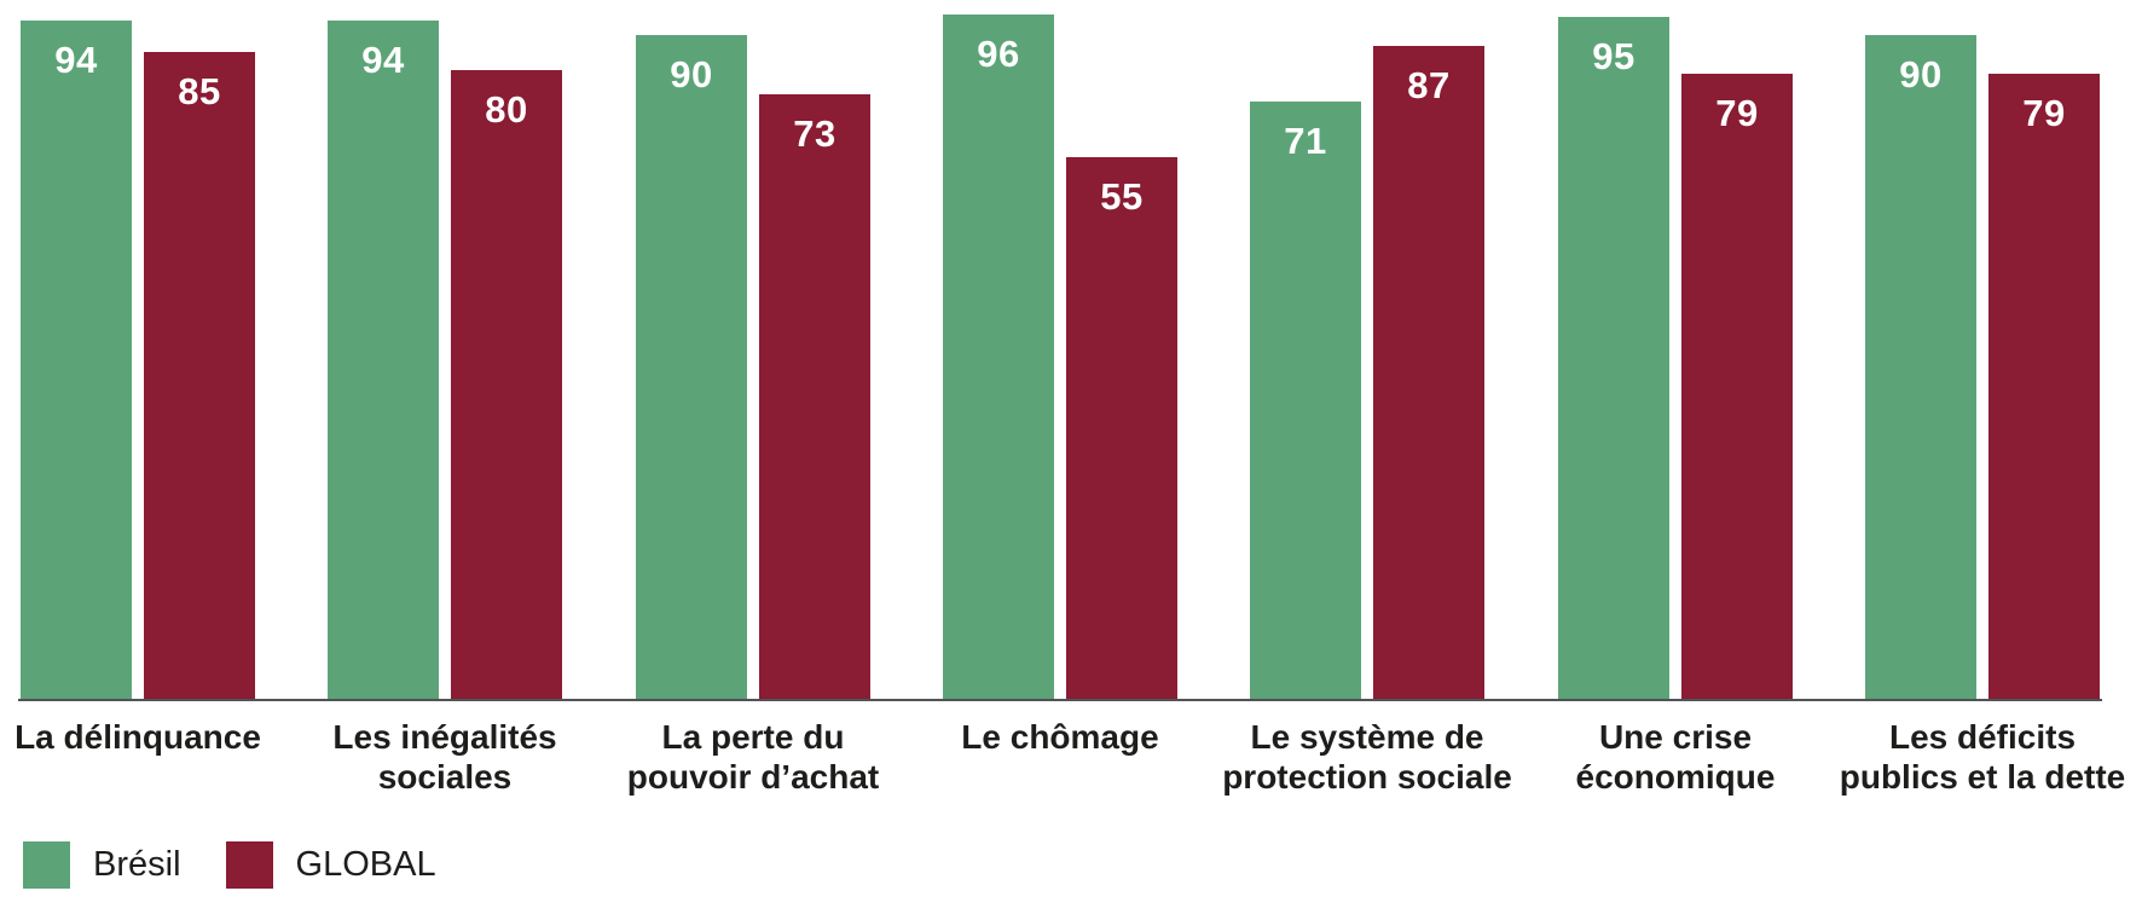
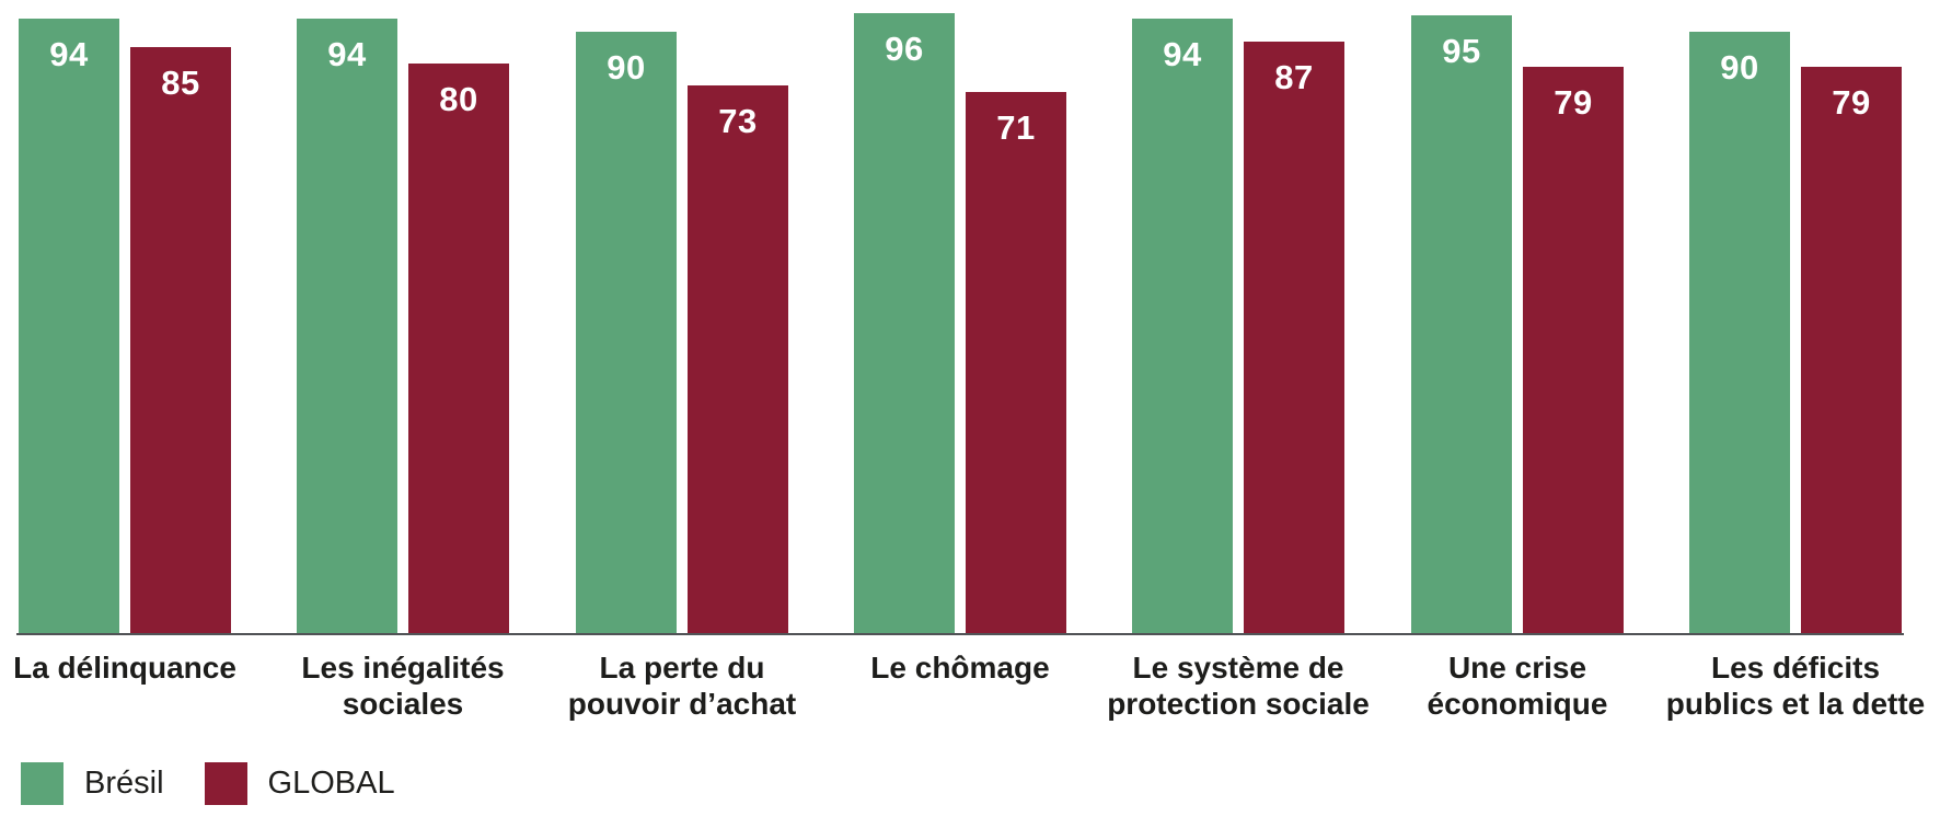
GLOBAL/Le chômage: 55 -> 71
Brésil/Le système de protection sociale: 71 -> 94
